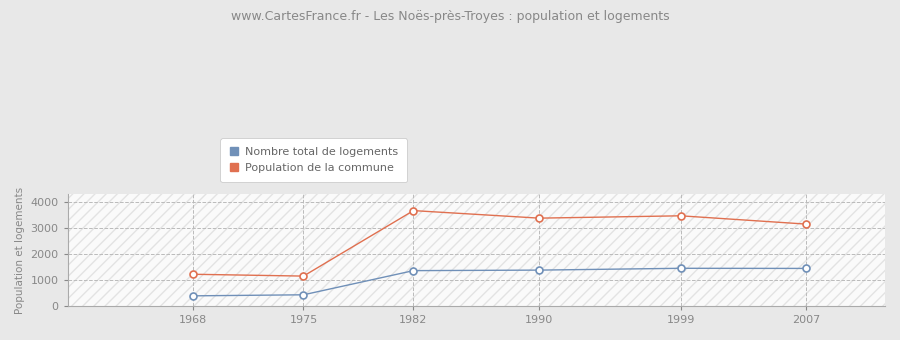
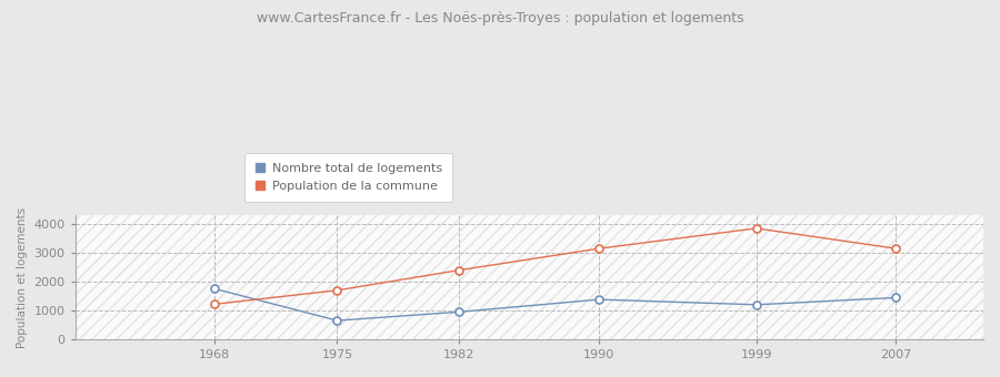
Nombre total de logements/1968: 390 -> 1750
Nombre total de logements/1975: 430 -> 650
Population de la commune/1975: 1150 -> 1700
Nombre total de logements/1982: 1360 -> 950
Population de la commune/1982: 3670 -> 2400
Population de la commune/1990: 3380 -> 3150
Nombre total de logements/1999: 1450 -> 1200
Population de la commune/1999: 3470 -> 3850
